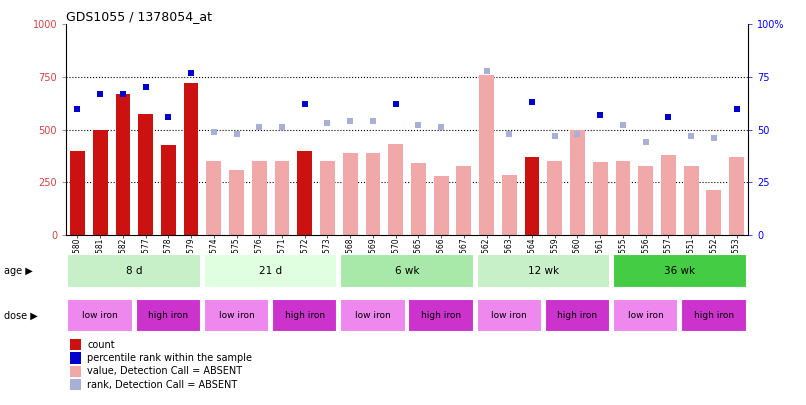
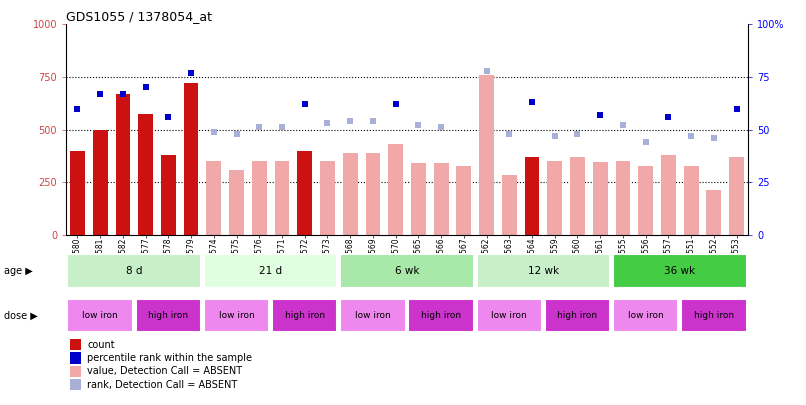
GSM33578: 425 -> 380
GSM33566: 280 -> 340
GSM33560: 500 -> 370
